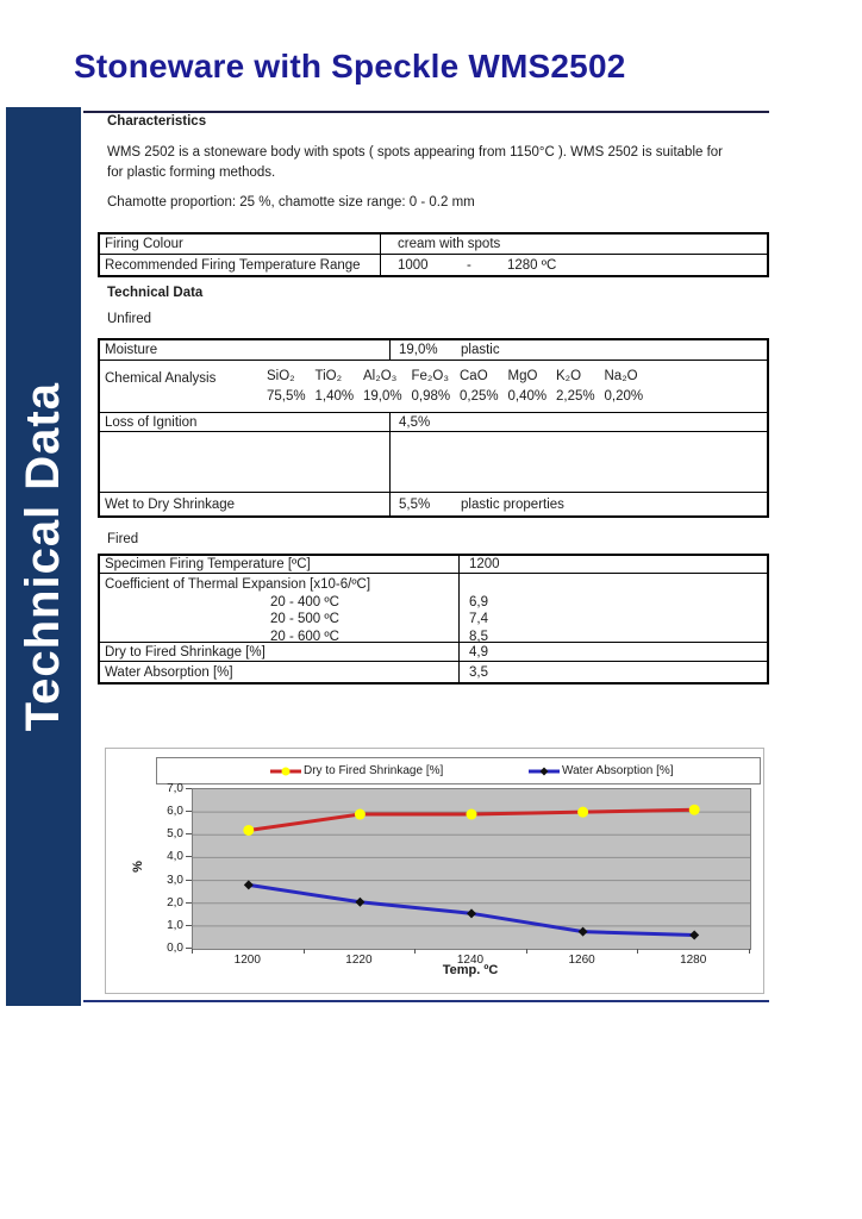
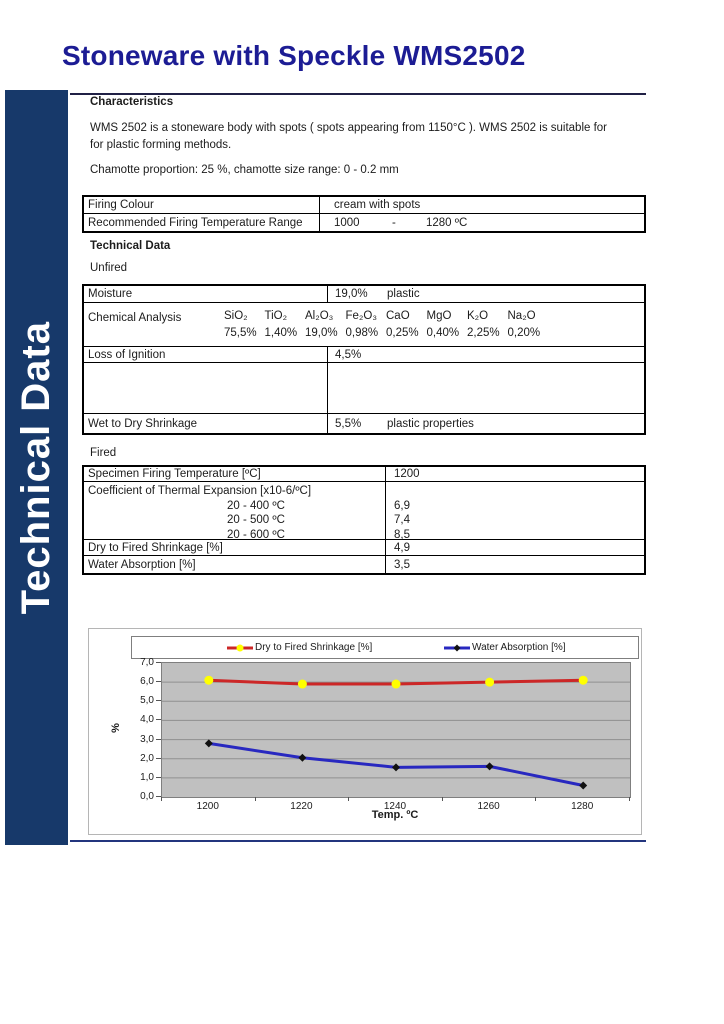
Dry to Fired Shrinkage [%]/1200: 5,2 -> 6,1
Water Absorption [%]/1260: 0,8 -> 1,6
